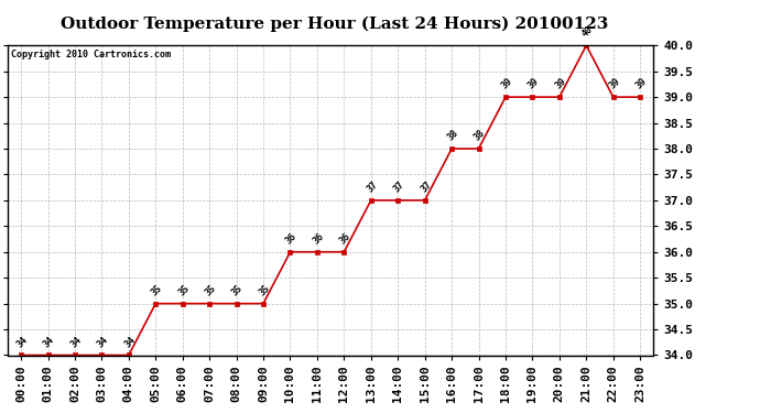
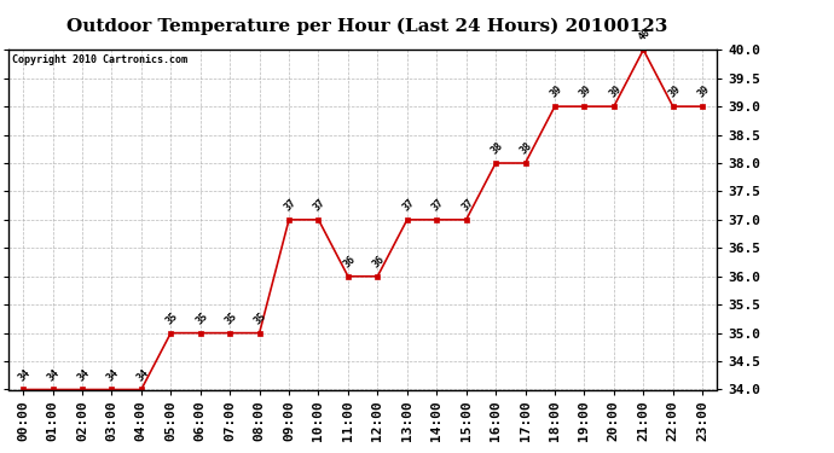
09:00: 35 -> 37
10:00: 36 -> 37
